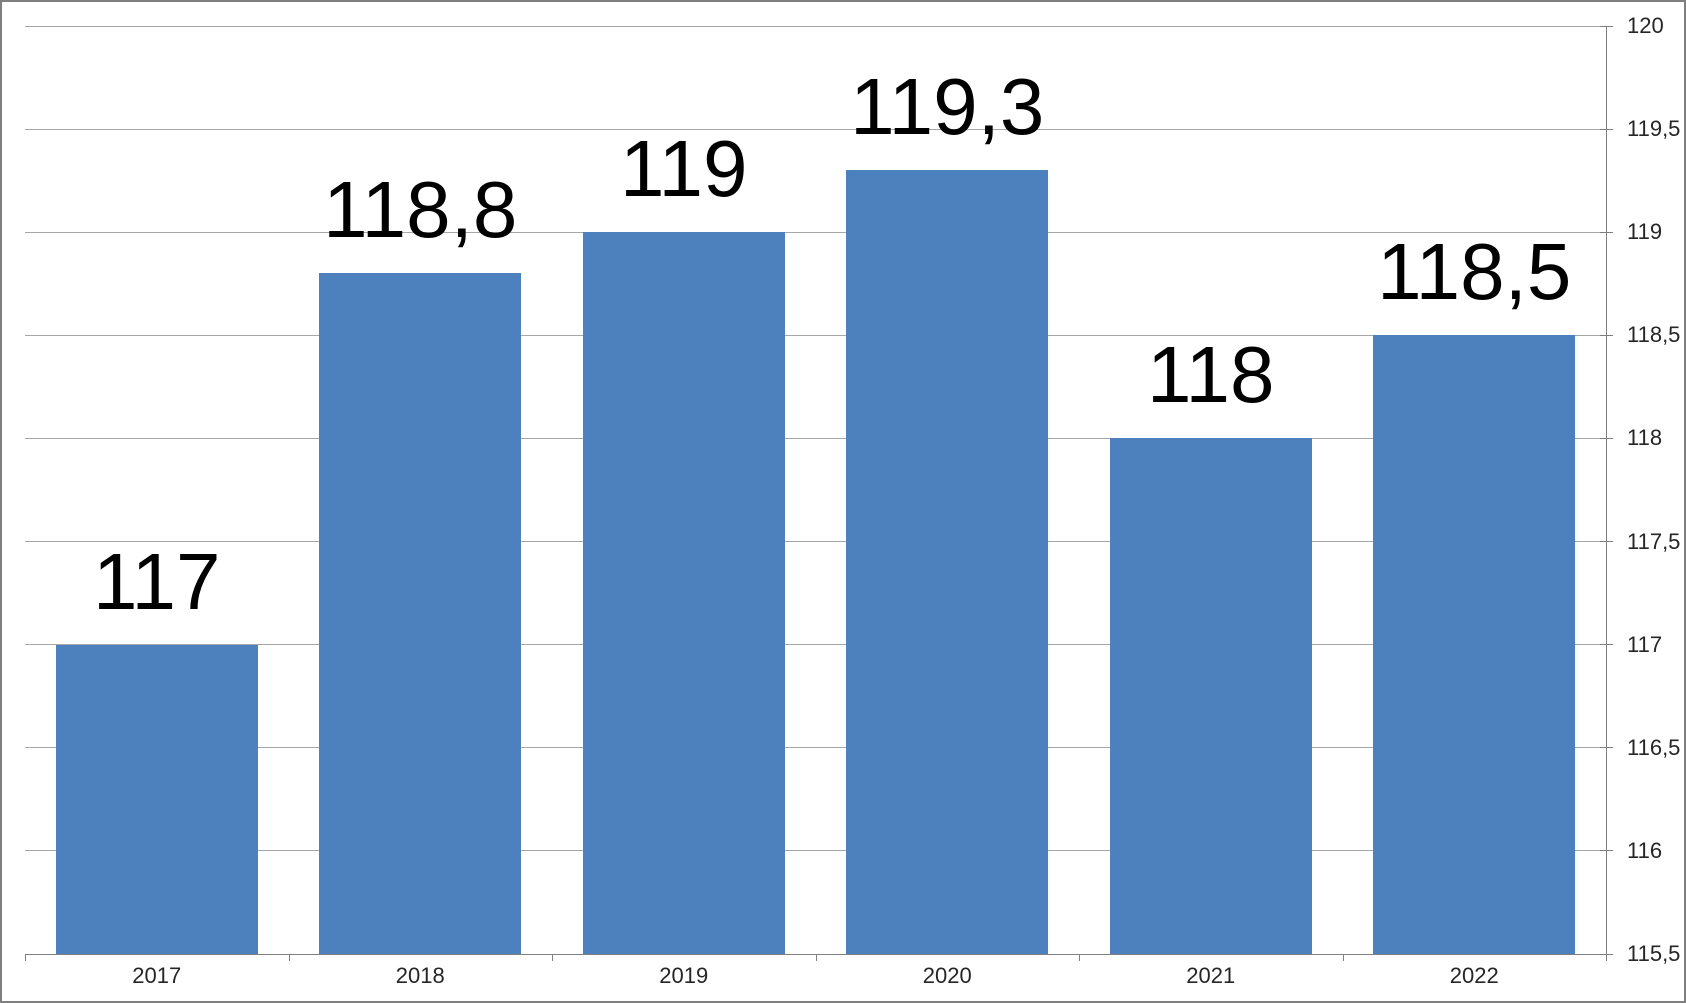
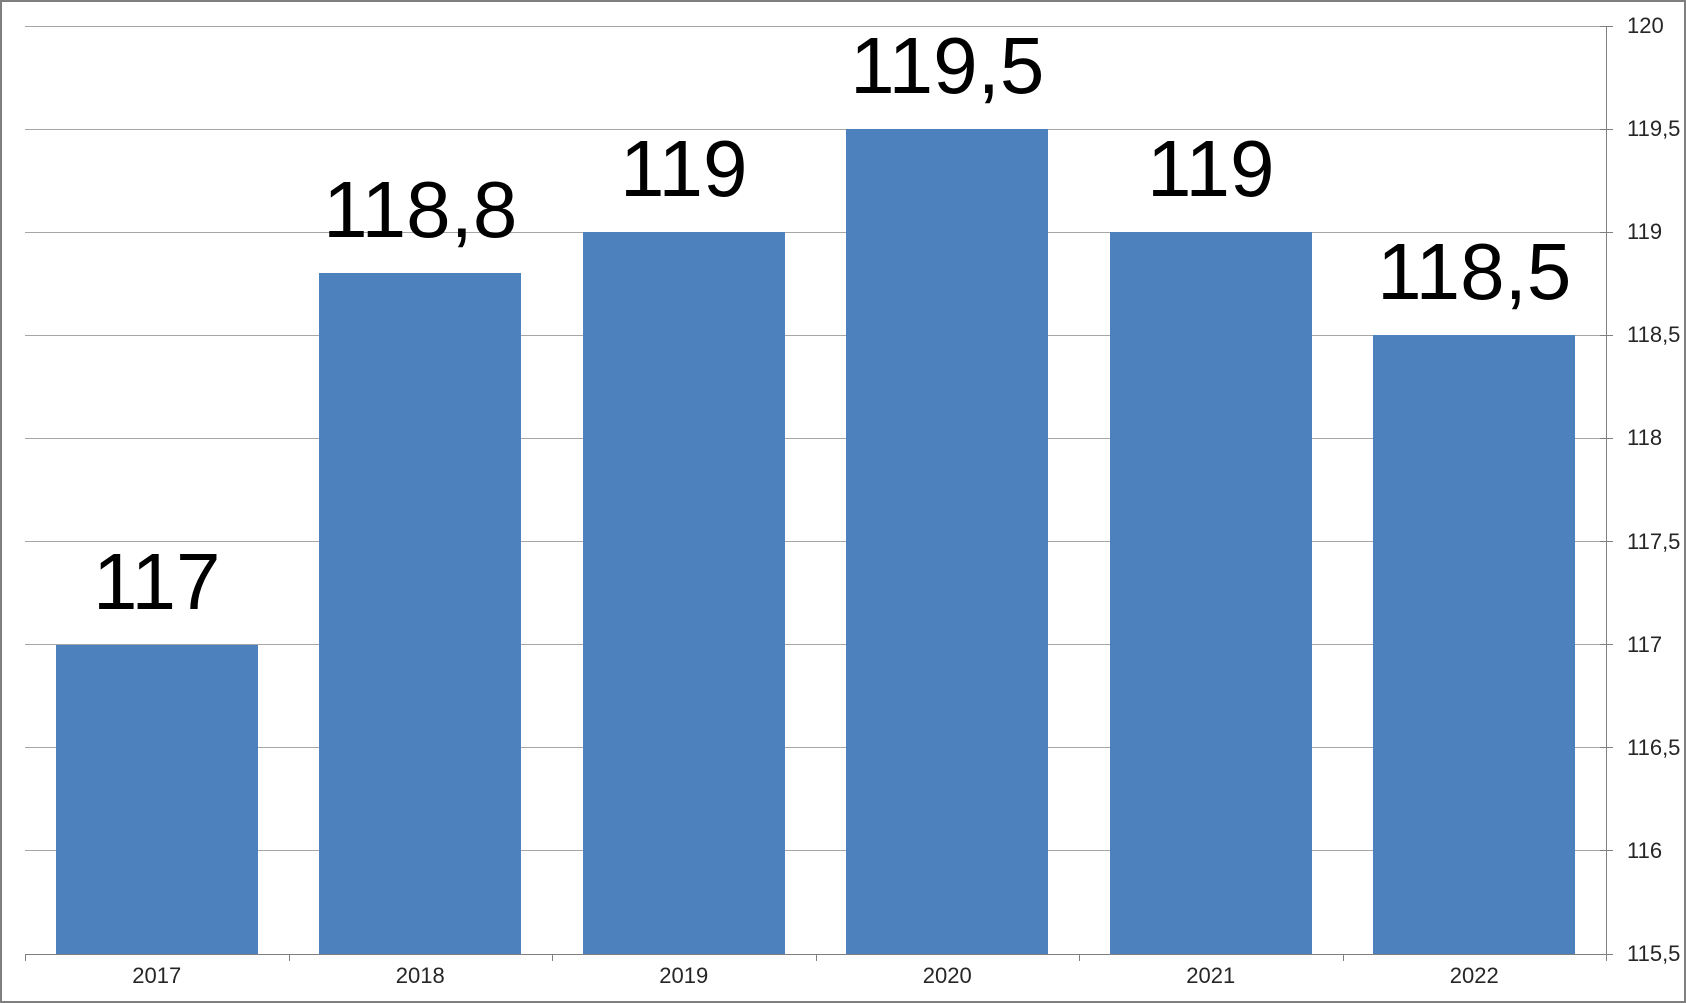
2020: 119,3 -> 119,5
2021: 118 -> 119
